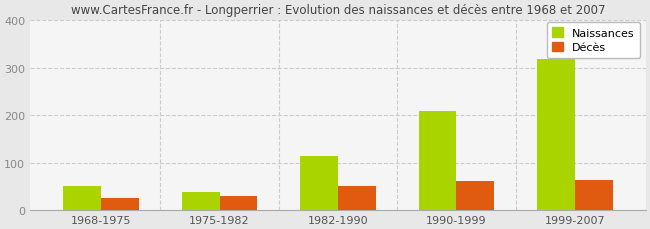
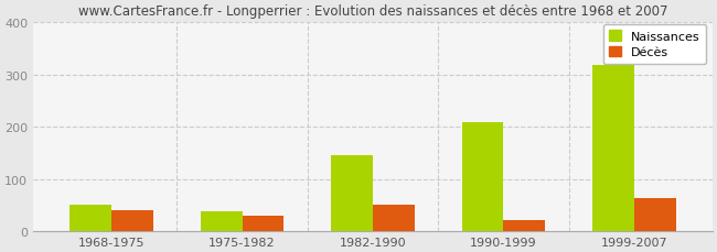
Décès/1968-1975: 26 -> 40
Naissances/1982-1990: 113 -> 145
Décès/1990-1999: 60 -> 20
